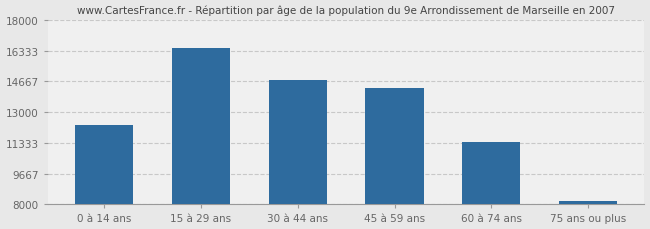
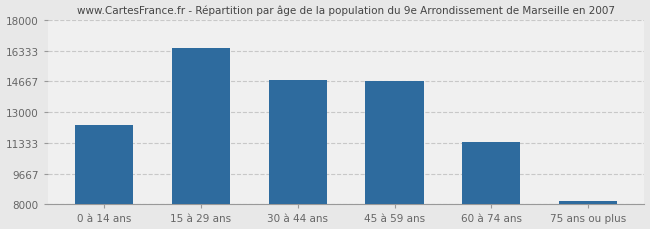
45 à 59 ans: 14300 -> 14700
